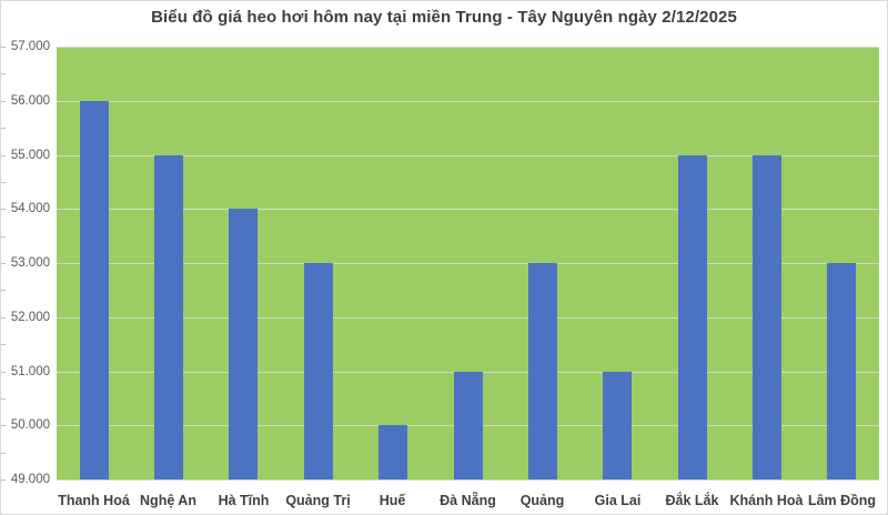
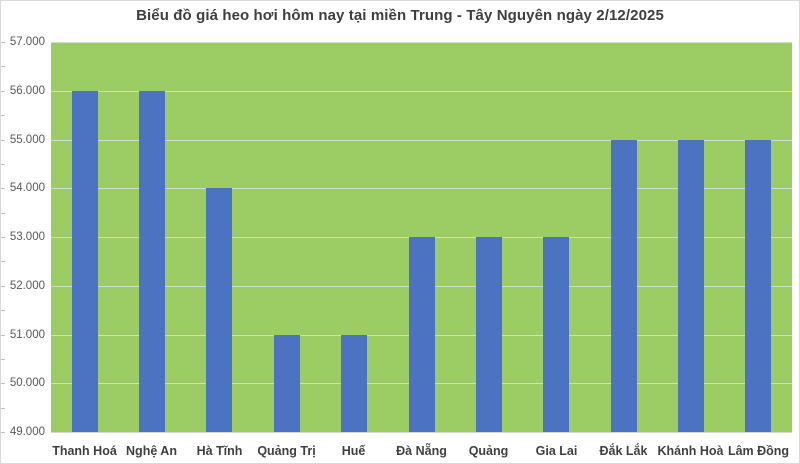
Nghệ An: 55000 -> 56000
Quảng Trị: 53000 -> 51000
Huế: 50000 -> 51000
Đà Nẵng: 51000 -> 53000
Gia Lai: 51000 -> 53000
Lâm Đồng: 53000 -> 55000
